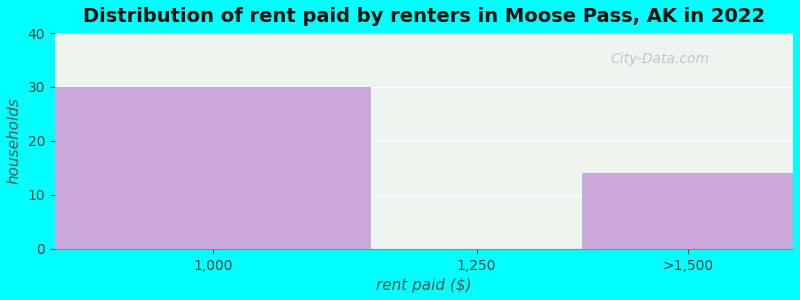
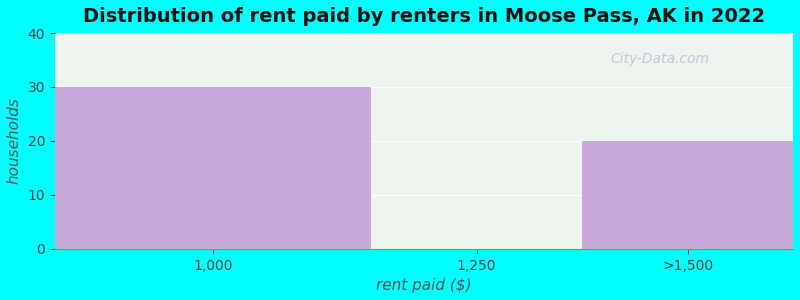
>1,500: 14 -> 20
